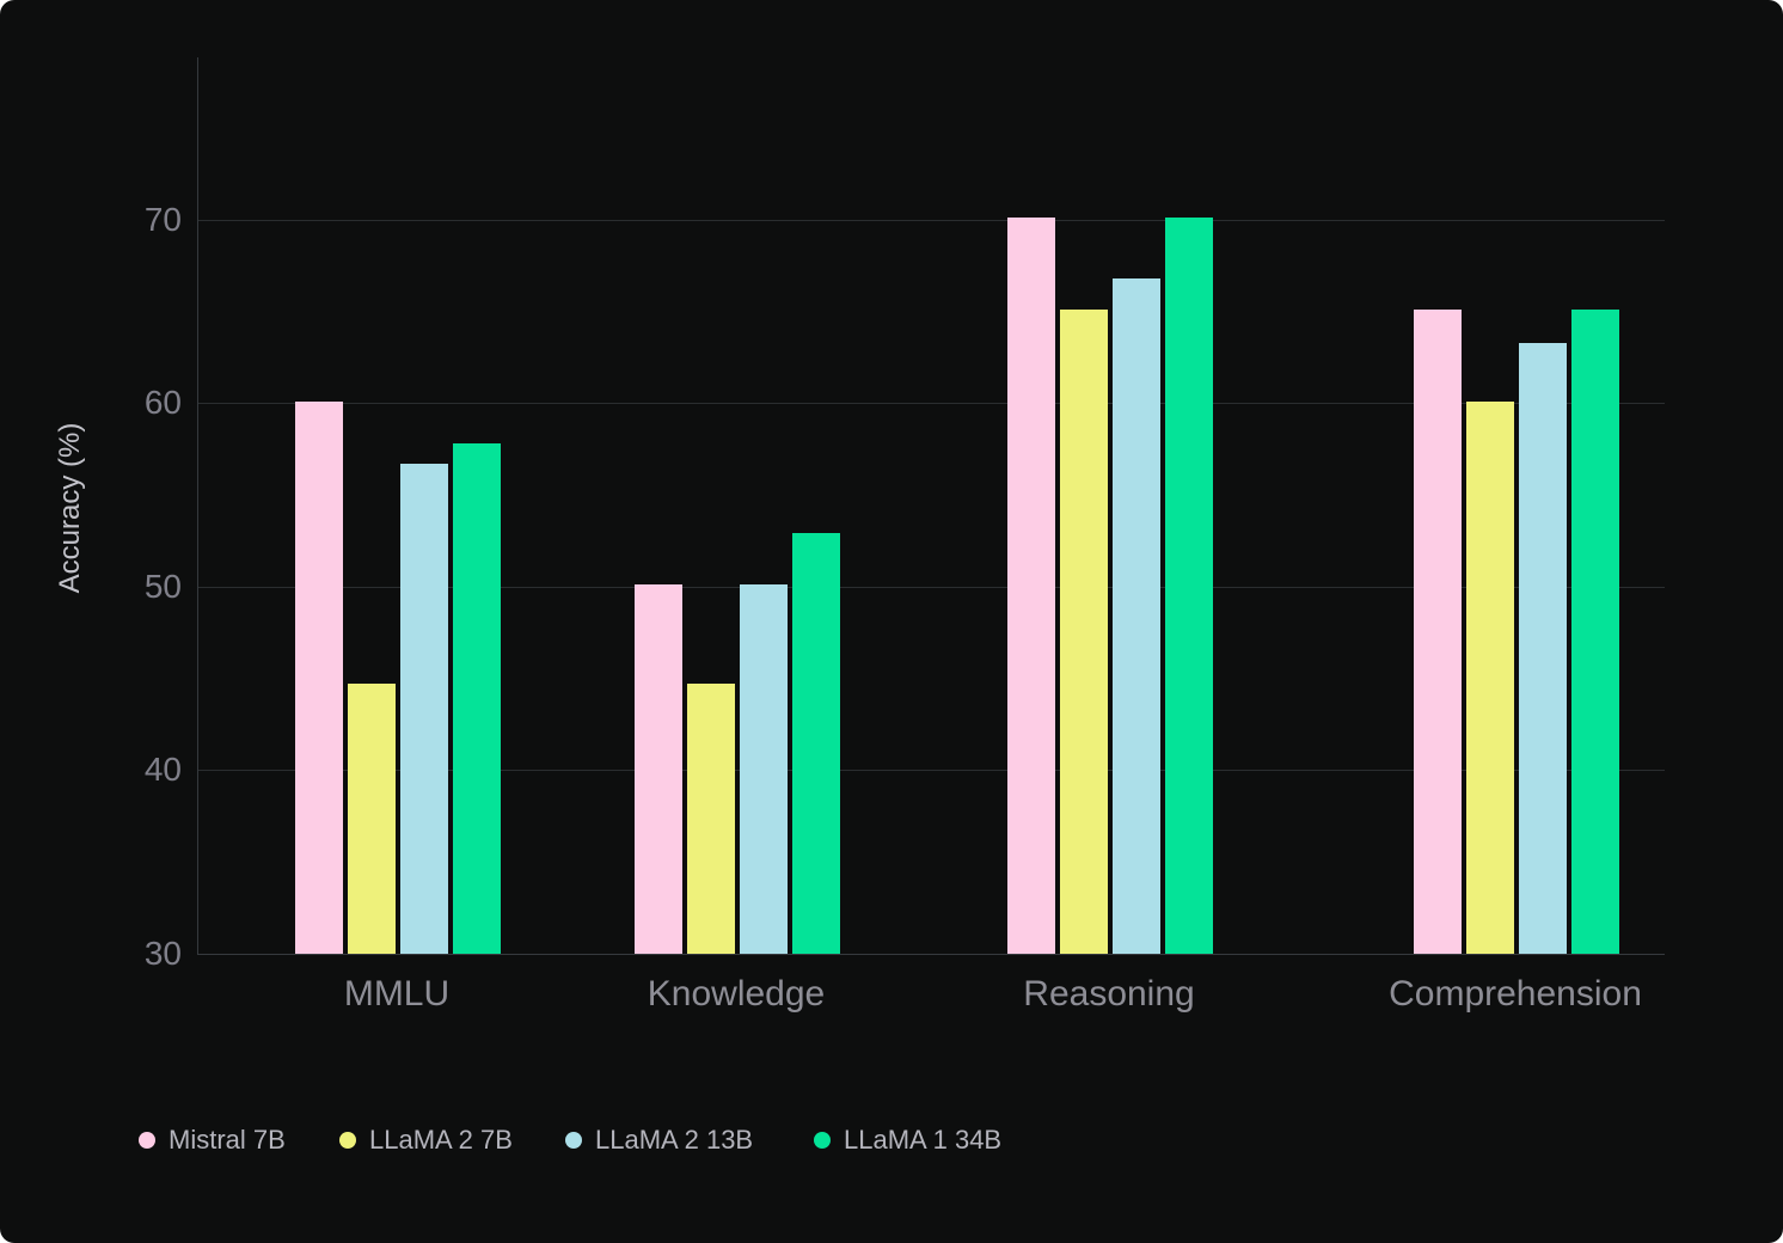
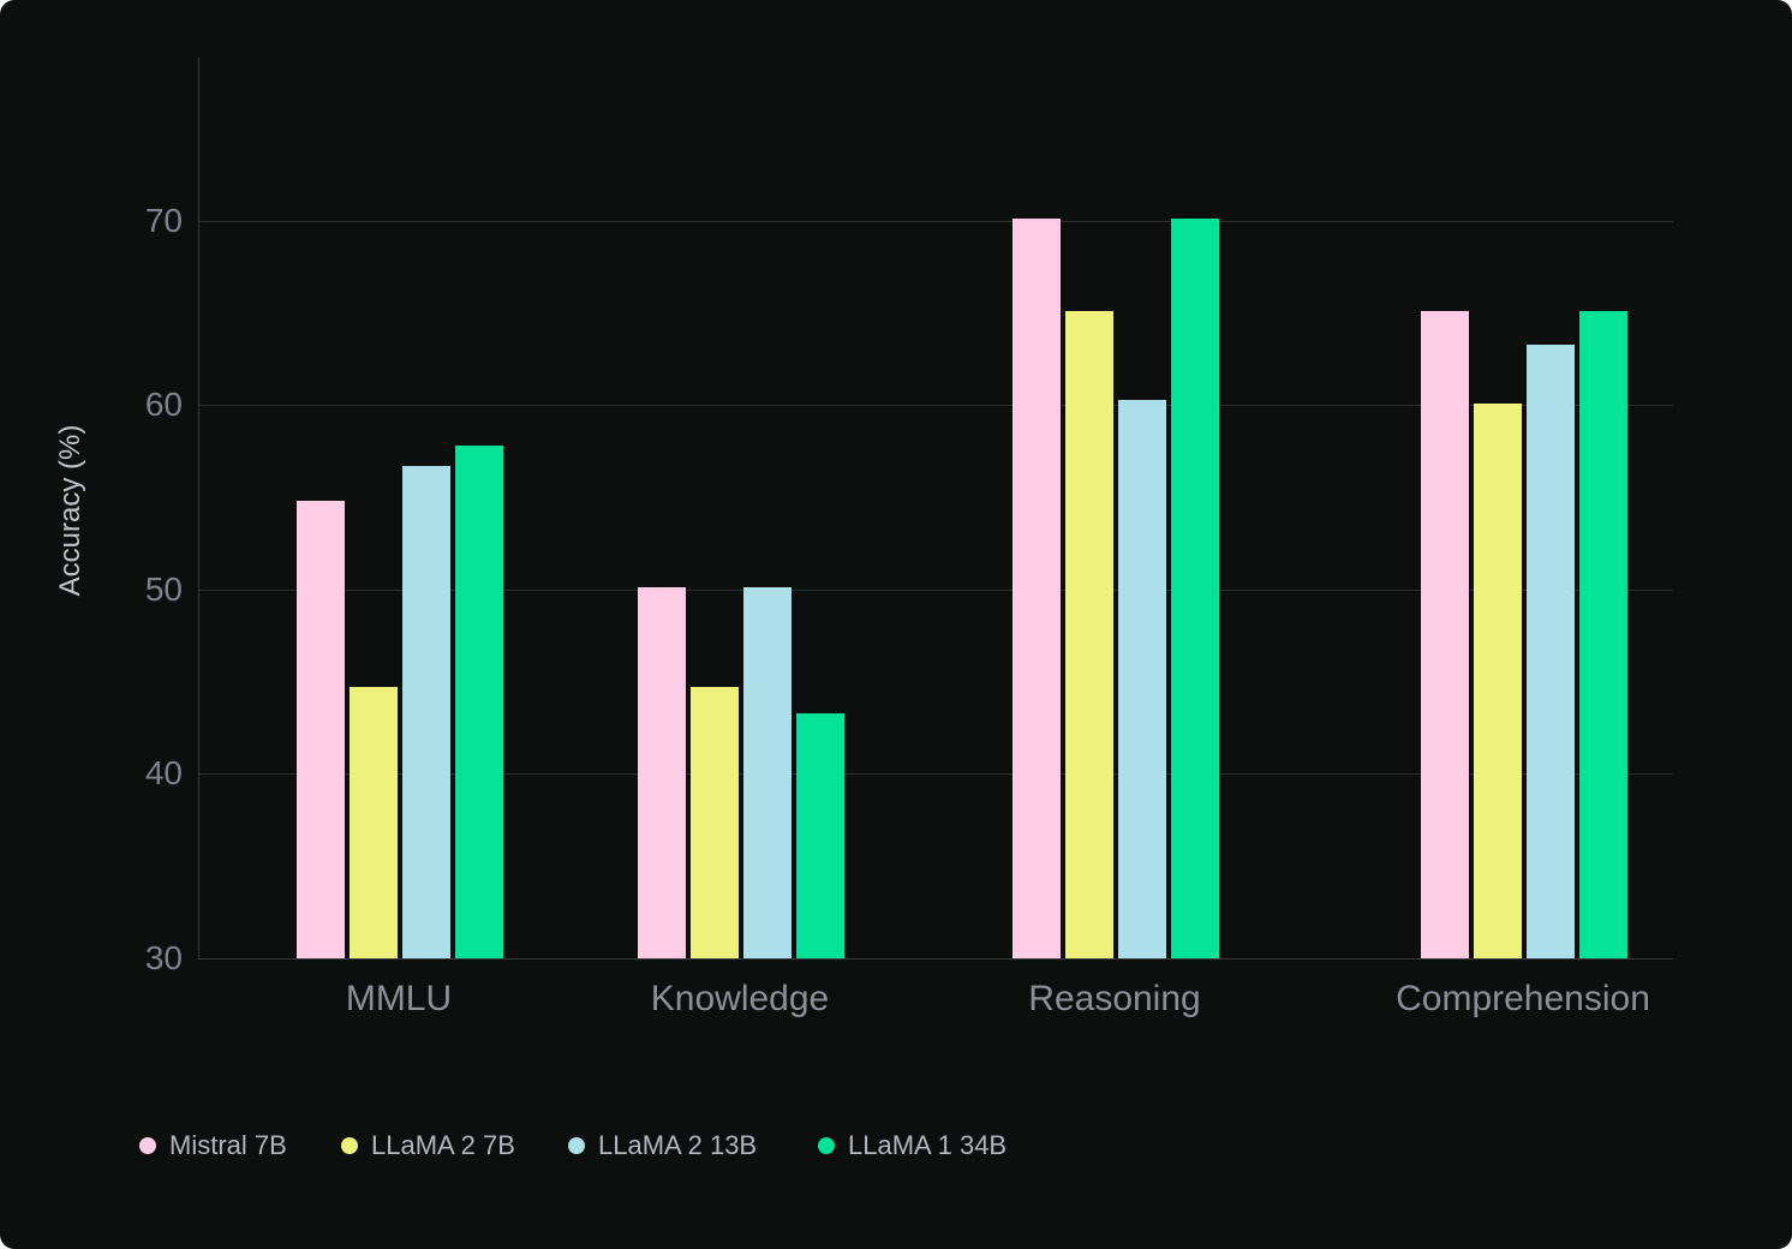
Mistral 7B/MMLU: 60.1 -> 54.8
LLaMA 1 34B/Knowledge: 52.9 -> 43.3
LLaMA 2 13B/Reasoning: 66.8 -> 60.3
